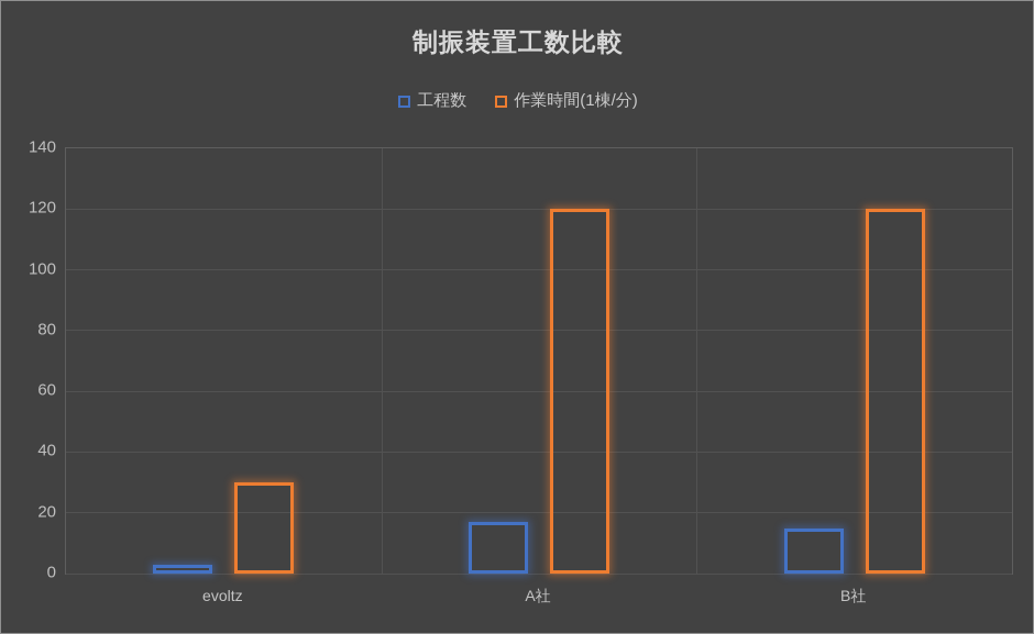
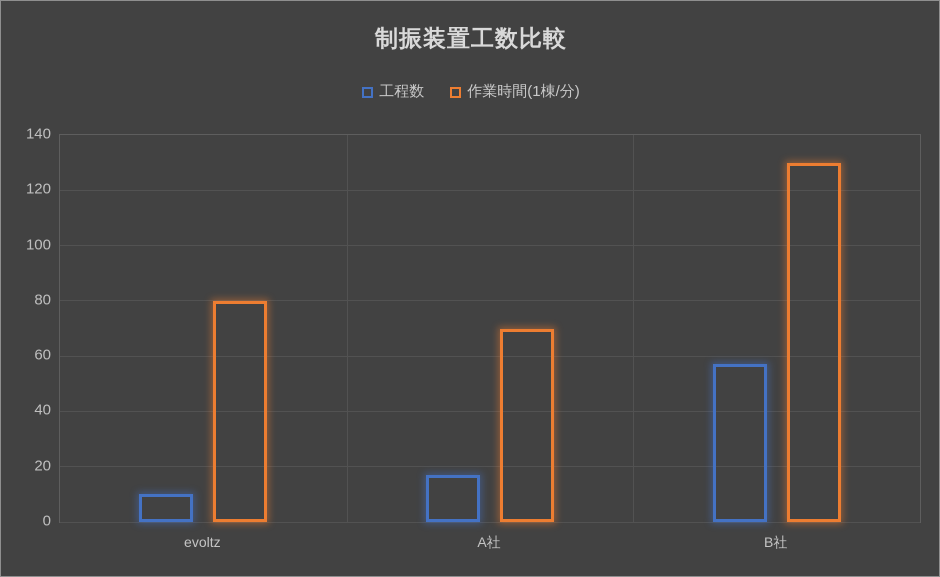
工程数/evoltz: 3 -> 10
作業時間(1棟/分)/evoltz: 30 -> 80
作業時間(1棟/分)/A社: 120 -> 70
工程数/B社: 15 -> 57
作業時間(1棟/分)/B社: 120 -> 130
